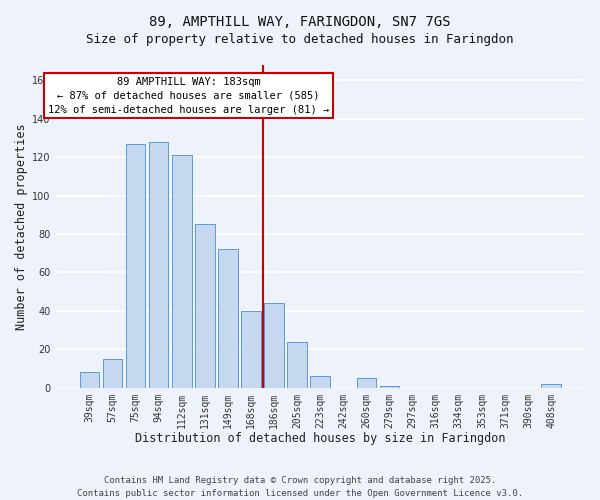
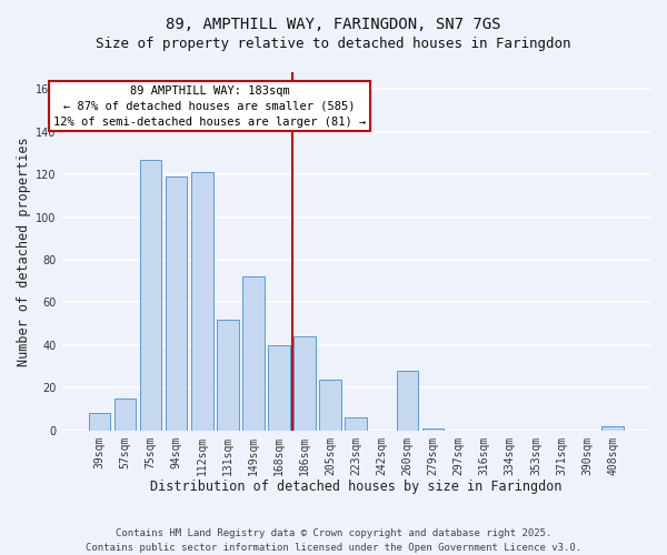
94sqm: 128 -> 119
131sqm: 85 -> 52
260sqm: 5 -> 28
